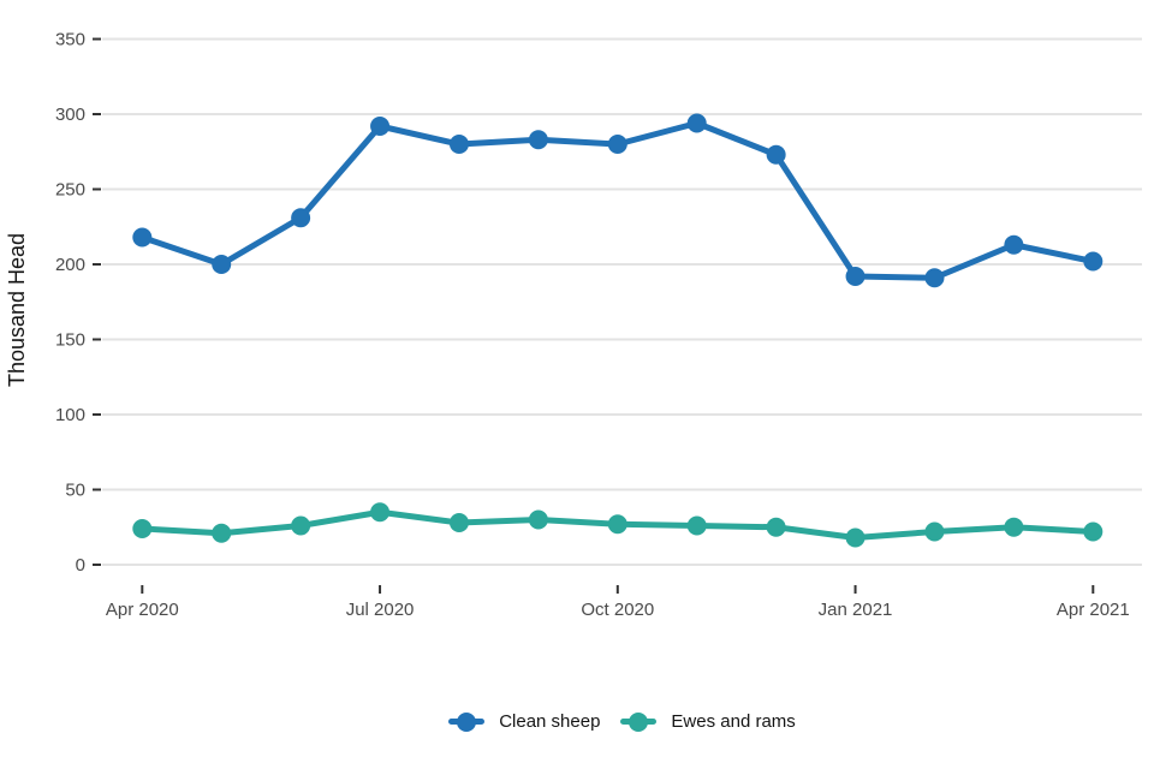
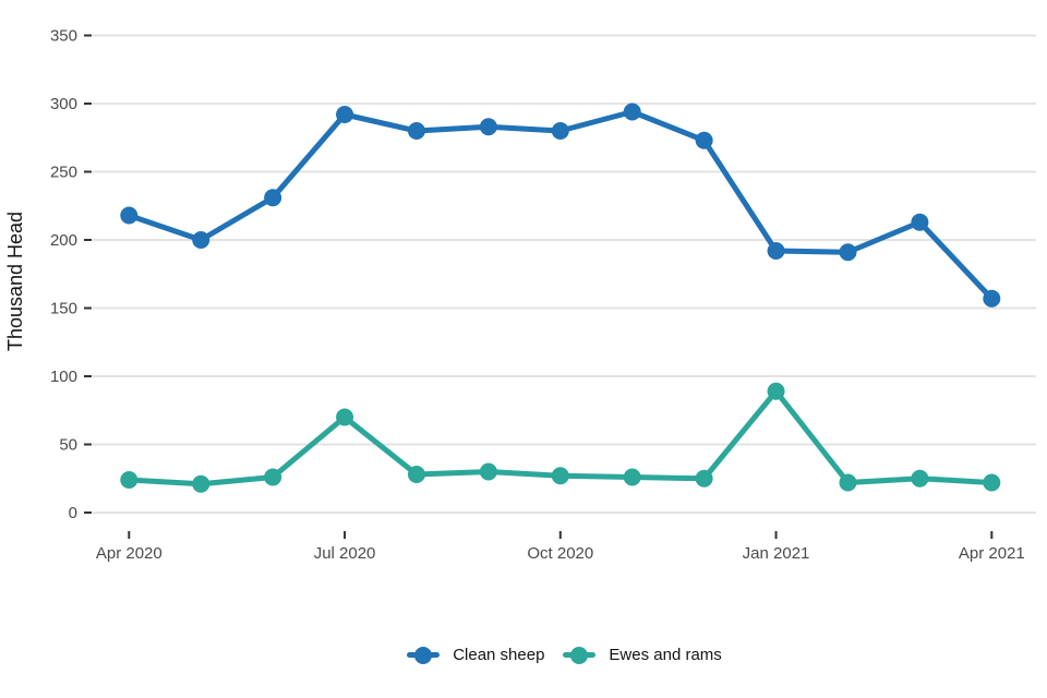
Ewes and rams/Jul 2020: 35 -> 70
Ewes and rams/Jan 2021: 18 -> 89
Clean sheep/Apr 2021: 202 -> 157
